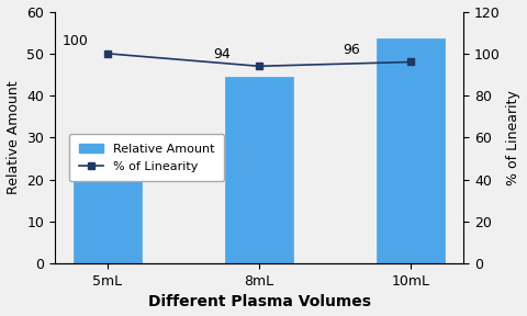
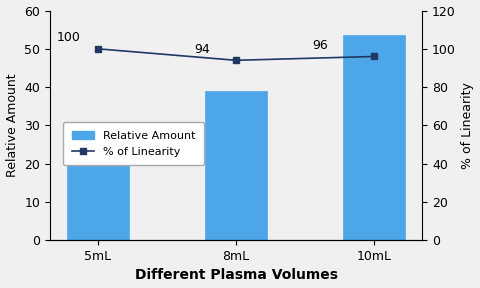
Relative Amount/8mL: 44.5 -> 39.0
